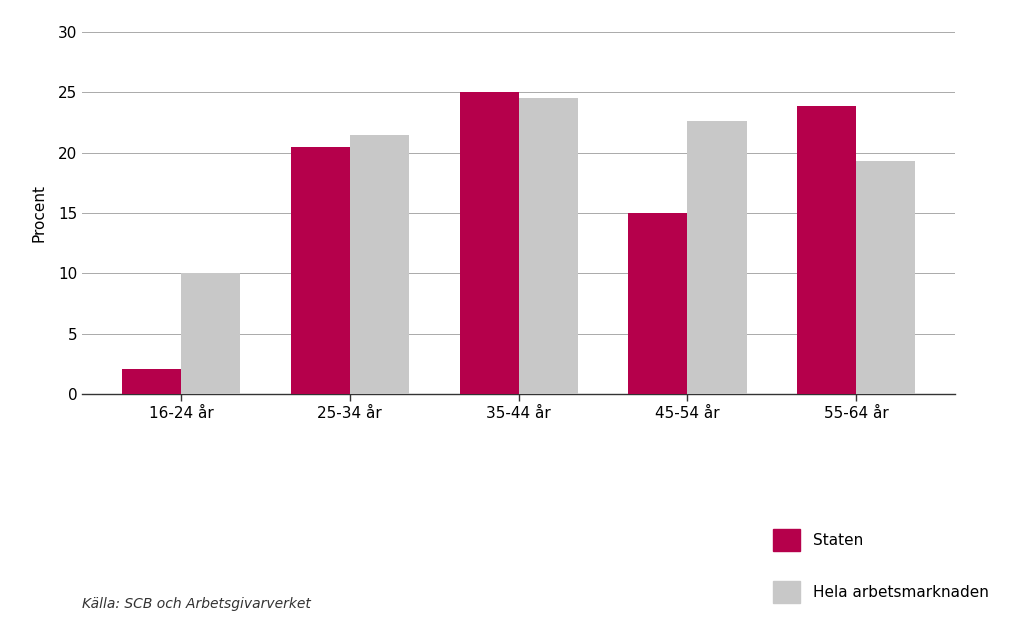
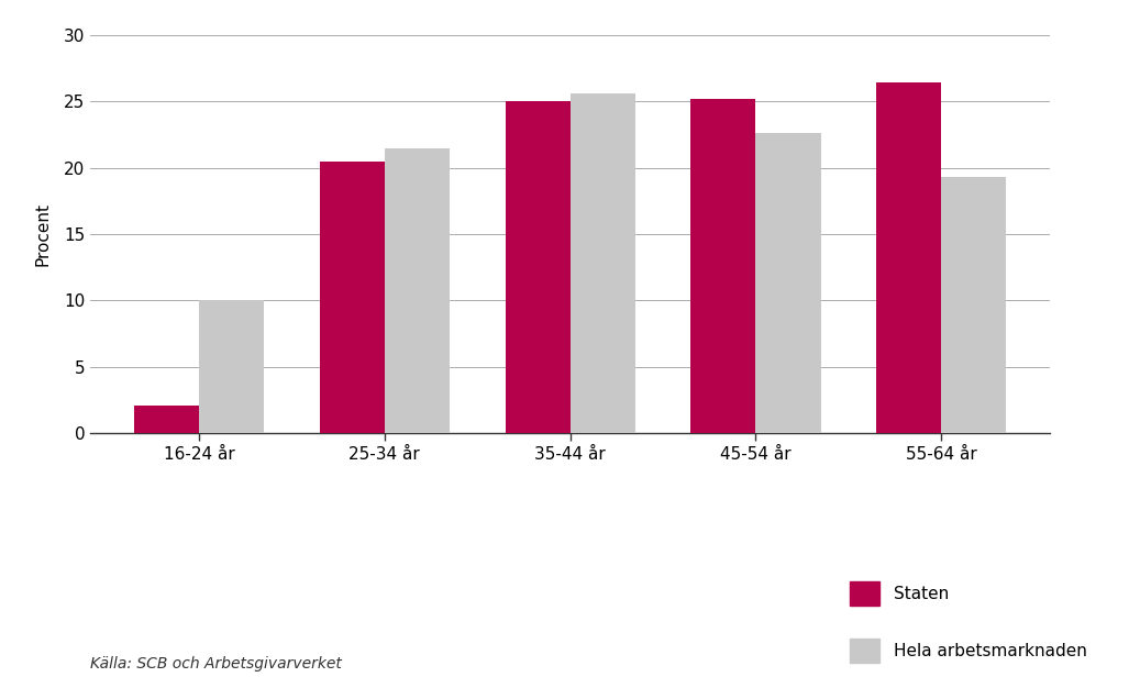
Hela arbetsmarknaden/35-44 år: 24.5 -> 25.6
Staten/45-54 år: 15.0 -> 25.2
Staten/55-64 år: 23.9 -> 26.4
